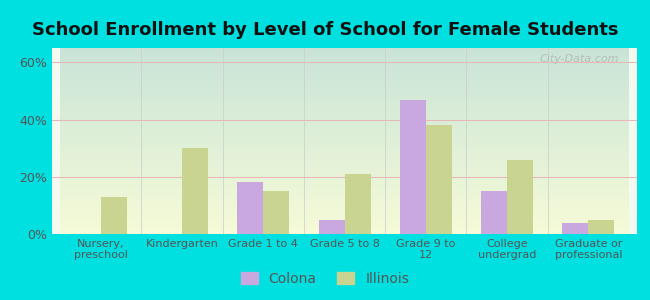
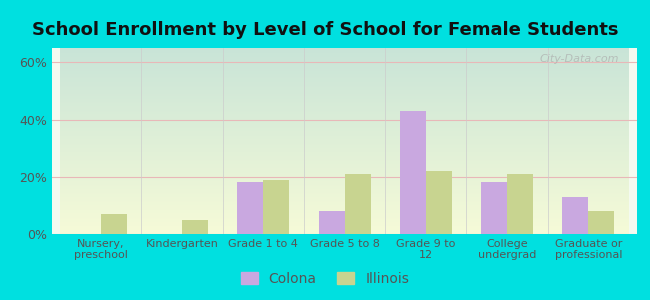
Illinois/Nursery, preschool: 13% -> 7%
Illinois/Kindergarten: 30% -> 5%
Illinois/Grade 1 to 4: 15% -> 19%
Colona/Grade 5 to 8: 5% -> 8%
Colona/Grade 9 to 12: 47% -> 43%
Illinois/Grade 9 to 12: 38% -> 22%
Colona/College undergrad: 15% -> 18%
Illinois/College undergrad: 26% -> 21%
Colona/Graduate or professional: 4% -> 13%
Illinois/Graduate or professional: 5% -> 8%
